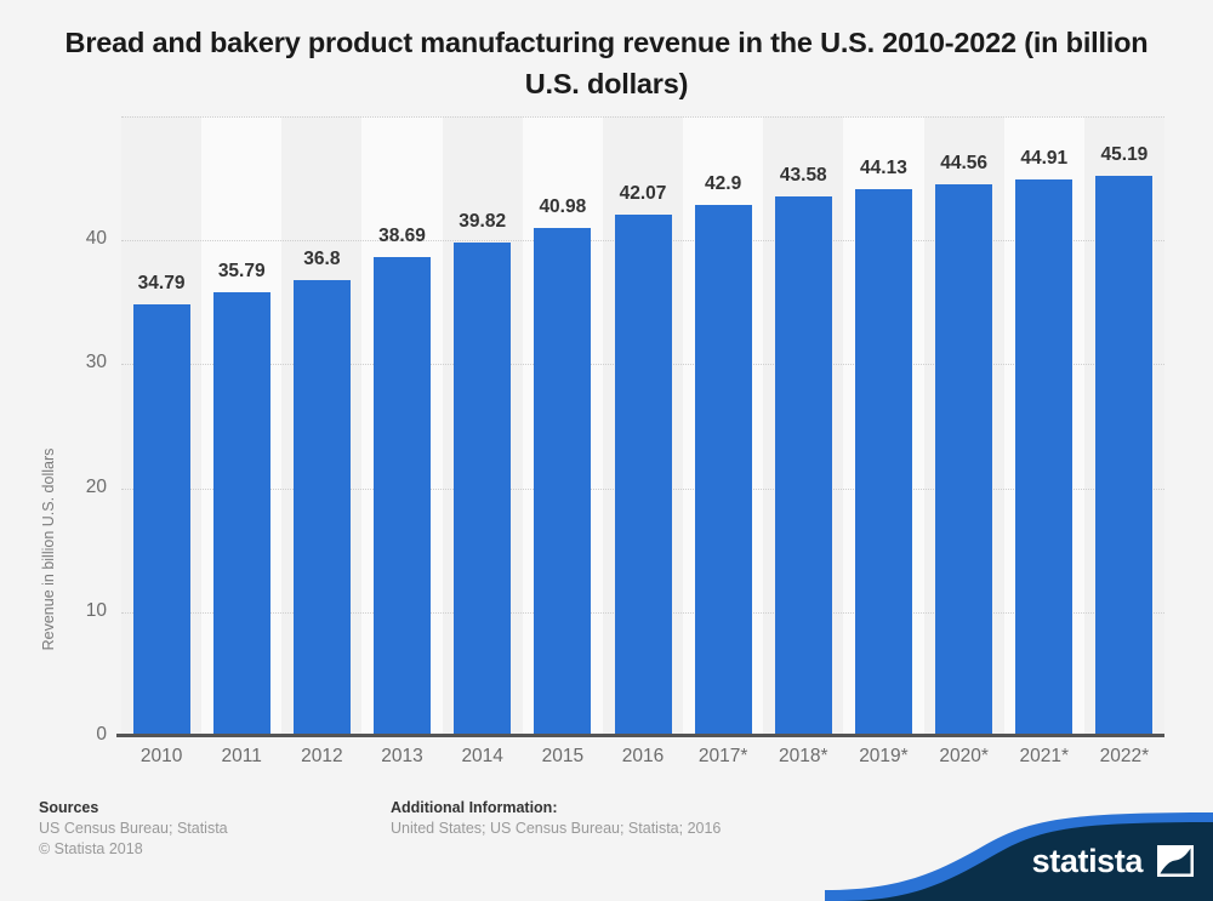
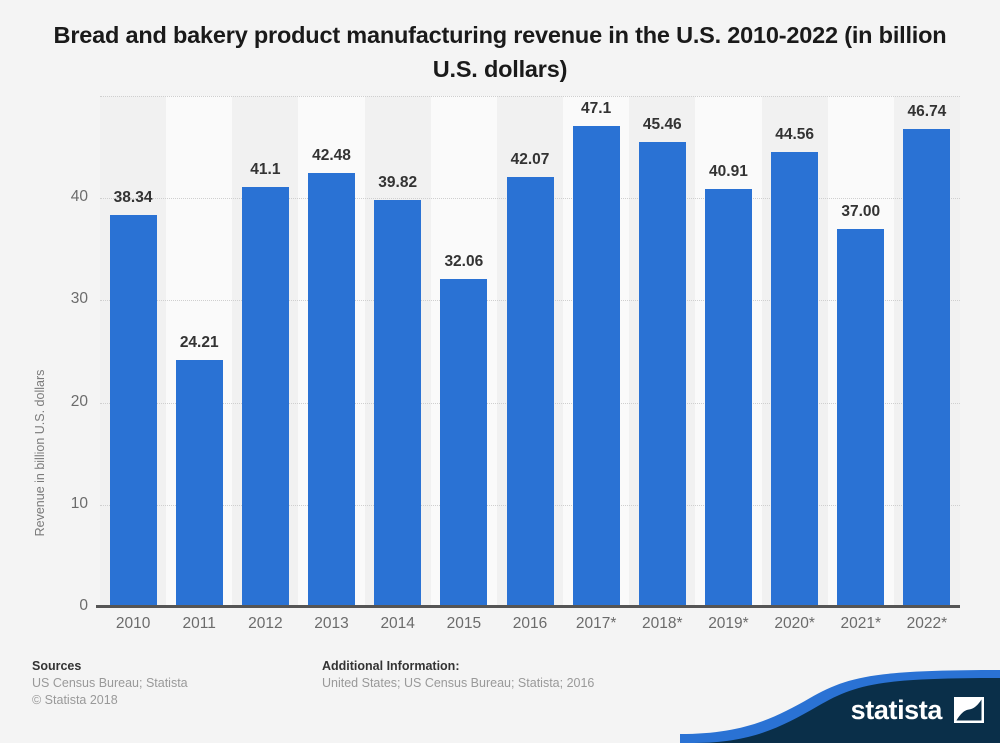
2010: 34.79 -> 38.34
2011: 35.79 -> 24.21
2012: 36.8 -> 41.1
2013: 38.69 -> 42.48
2015: 40.98 -> 32.06
2017*: 42.9 -> 47.1
2018*: 43.58 -> 45.46
2019*: 44.13 -> 40.91
2021*: 44.91 -> 37.00
2022*: 45.19 -> 46.74
